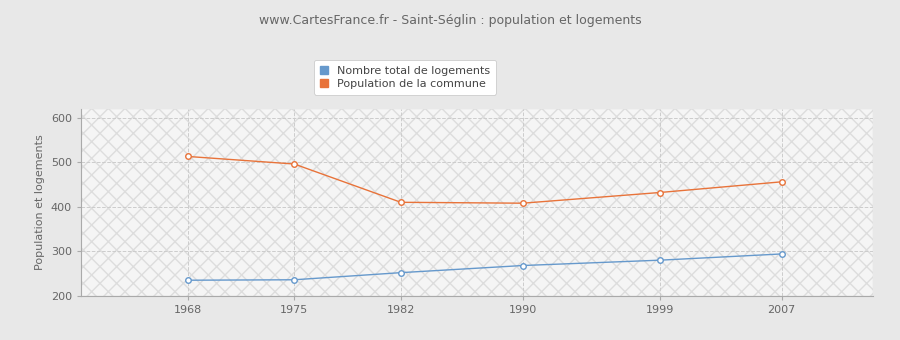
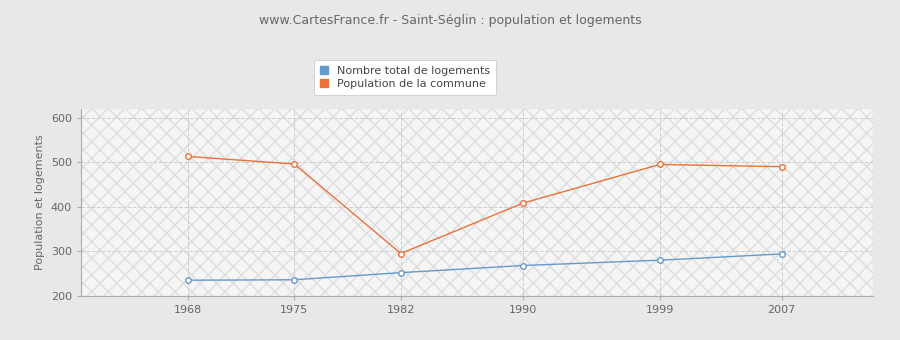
Population de la commune/1982: 410 -> 295
Population de la commune/1999: 432 -> 495
Population de la commune/2007: 456 -> 490
